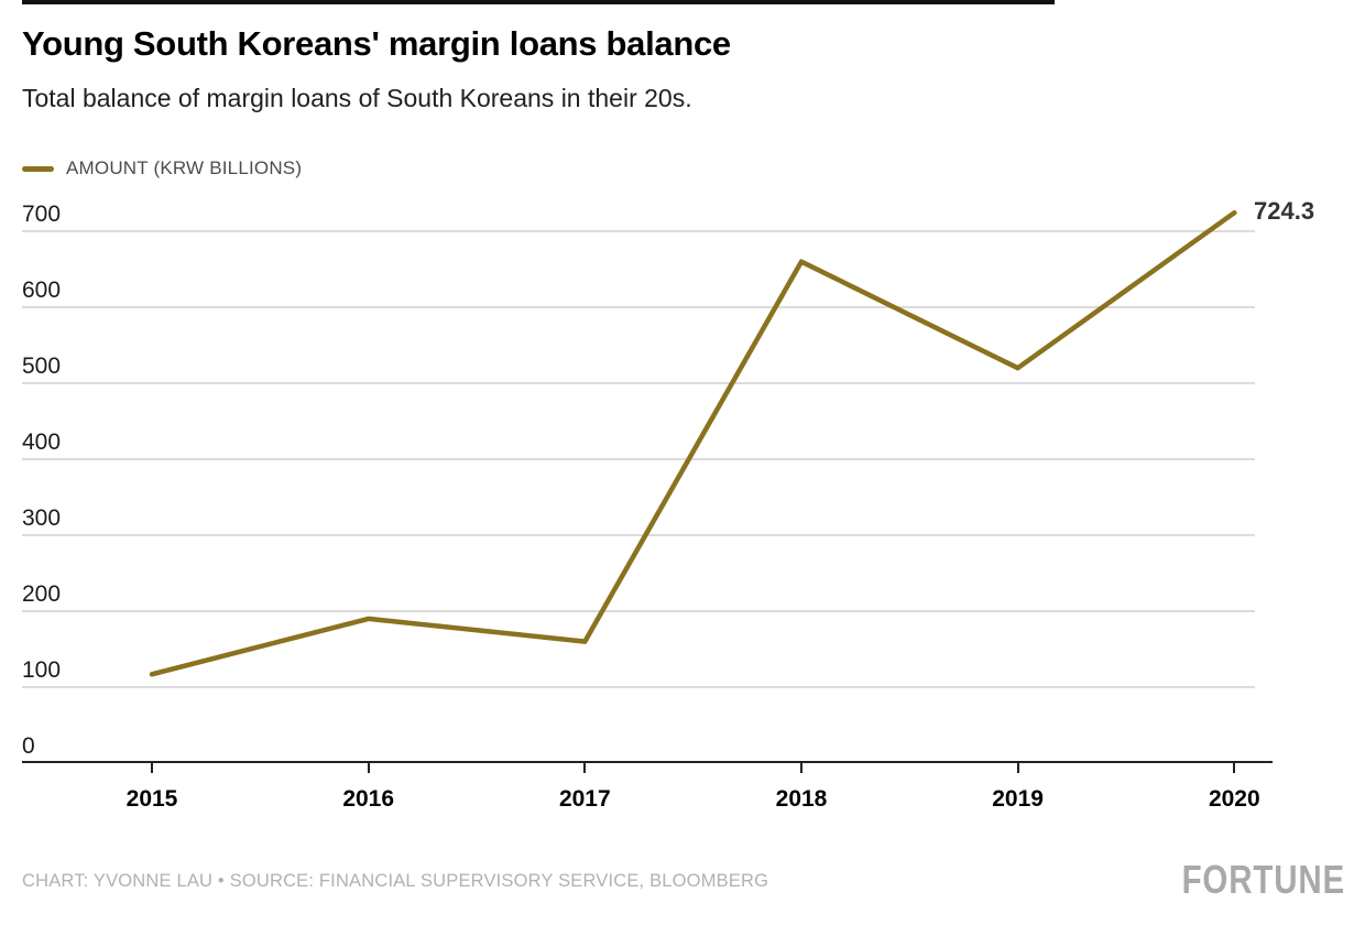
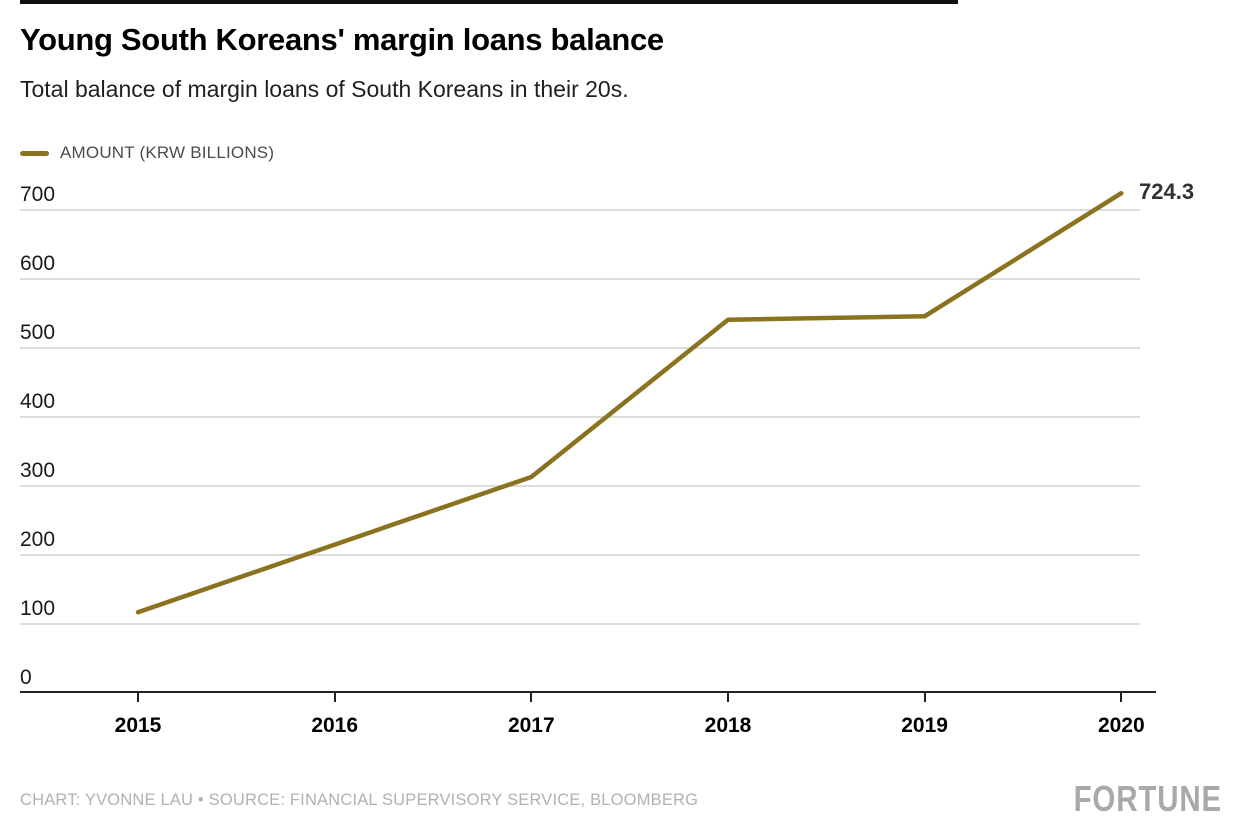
2016: 190 -> 220
2017: 160 -> 310
2018: 660 -> 540
2019: 520 -> 550
